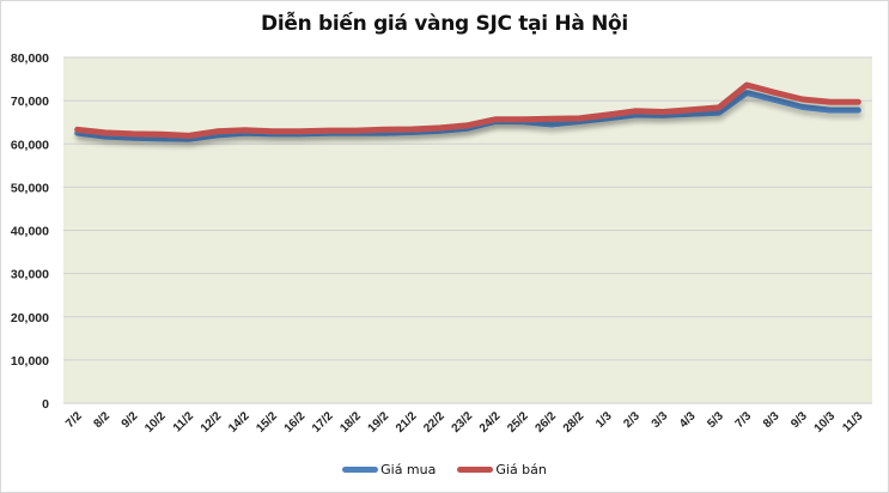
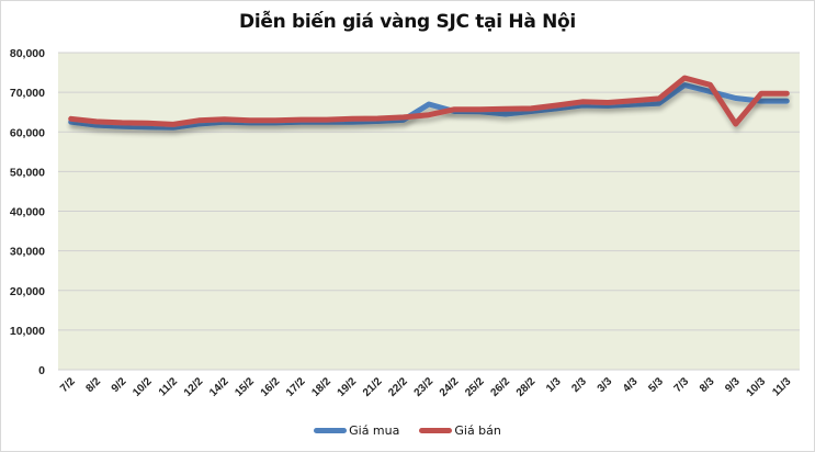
Giá mua/23/2: 64000 -> 67000
Giá bán/9/3: 70000 -> 62000
